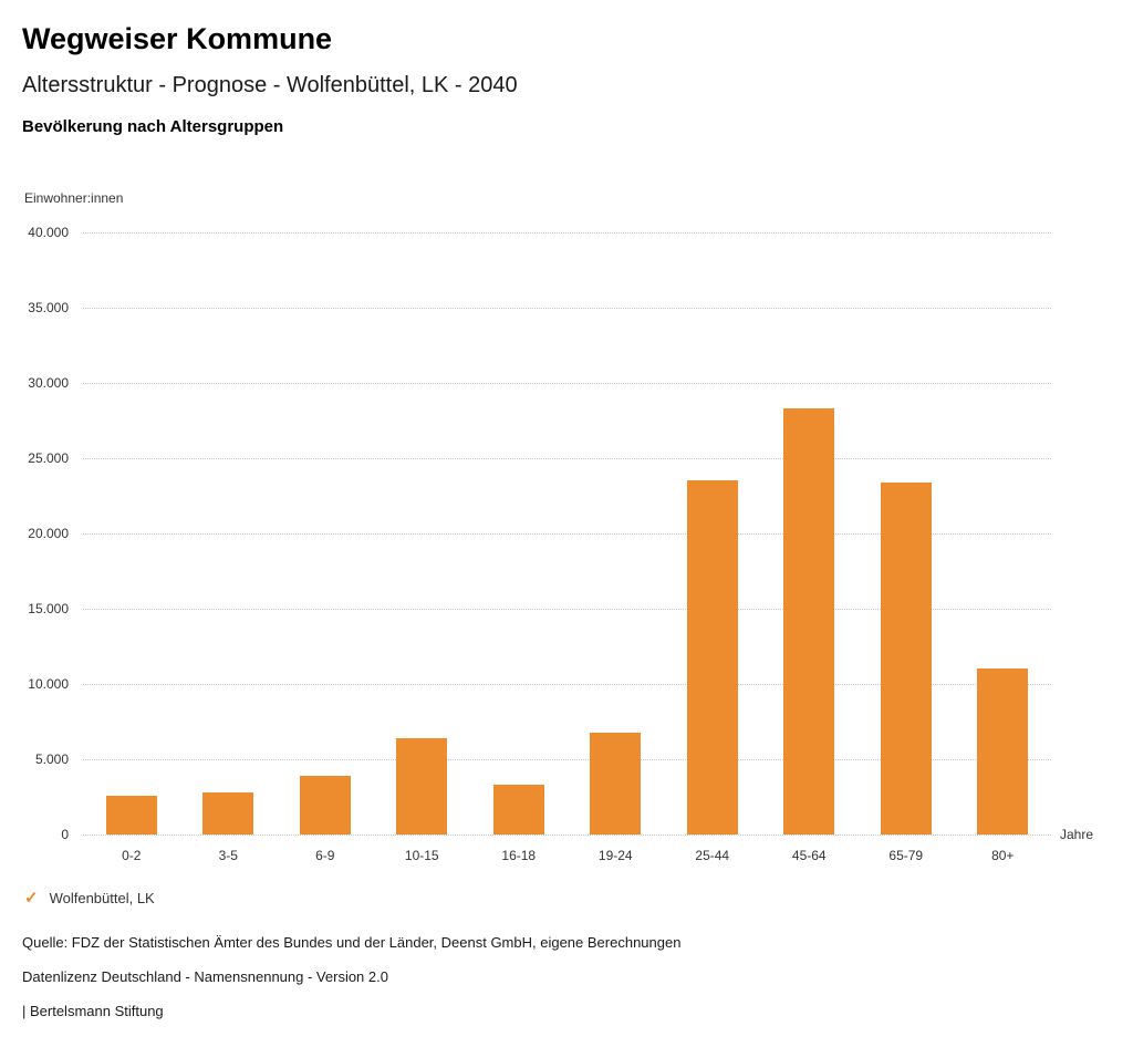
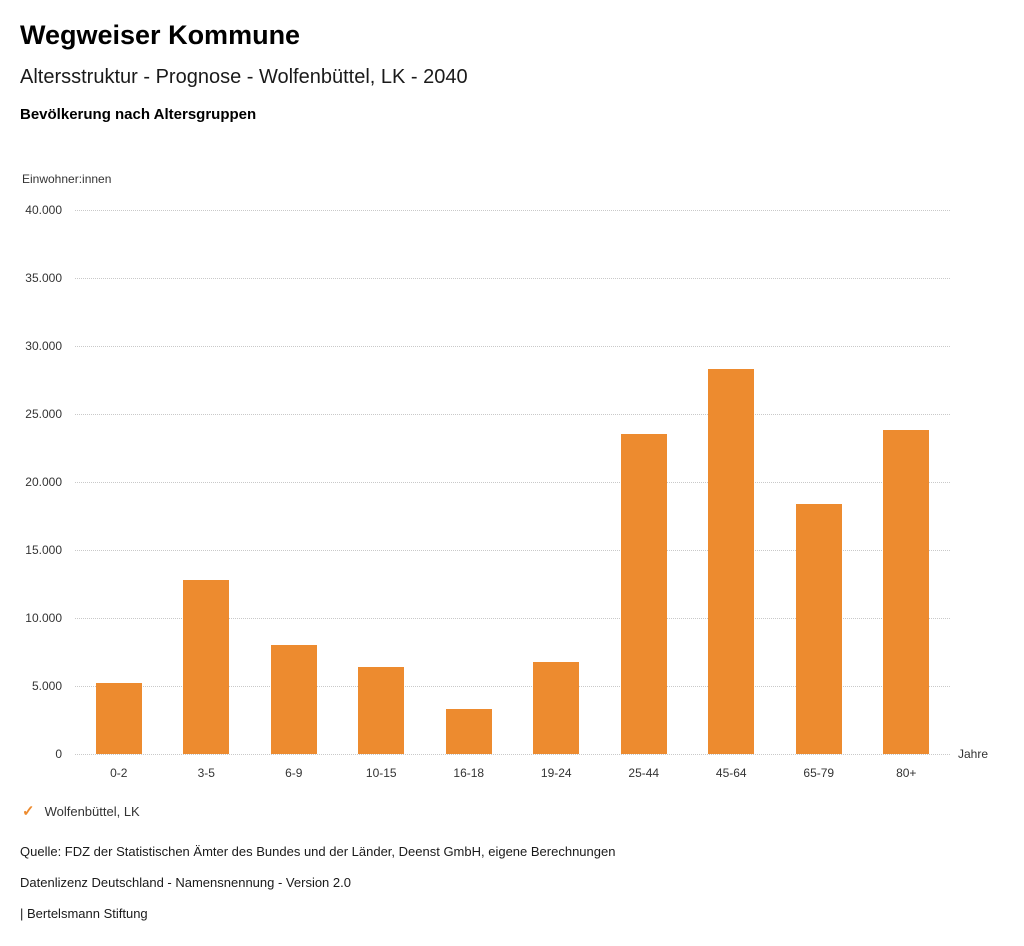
0-2: 2600 -> 5200
3-5: 2800 -> 12800
6-9: 3900 -> 8000
65-79: 23400 -> 18400
80+: 11000 -> 23800
